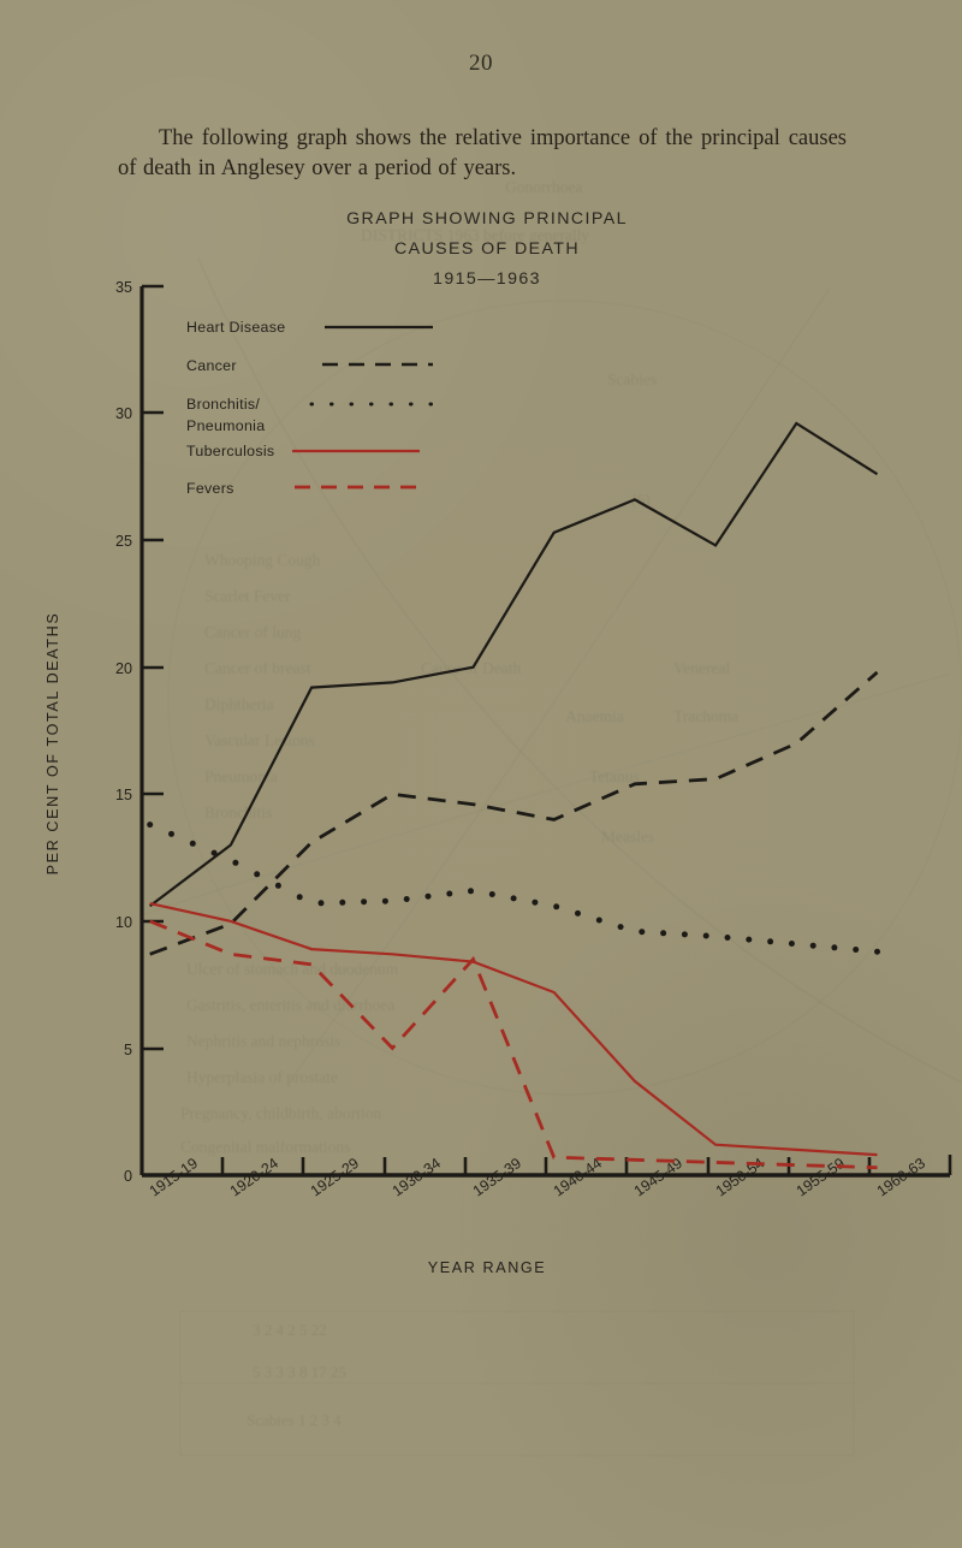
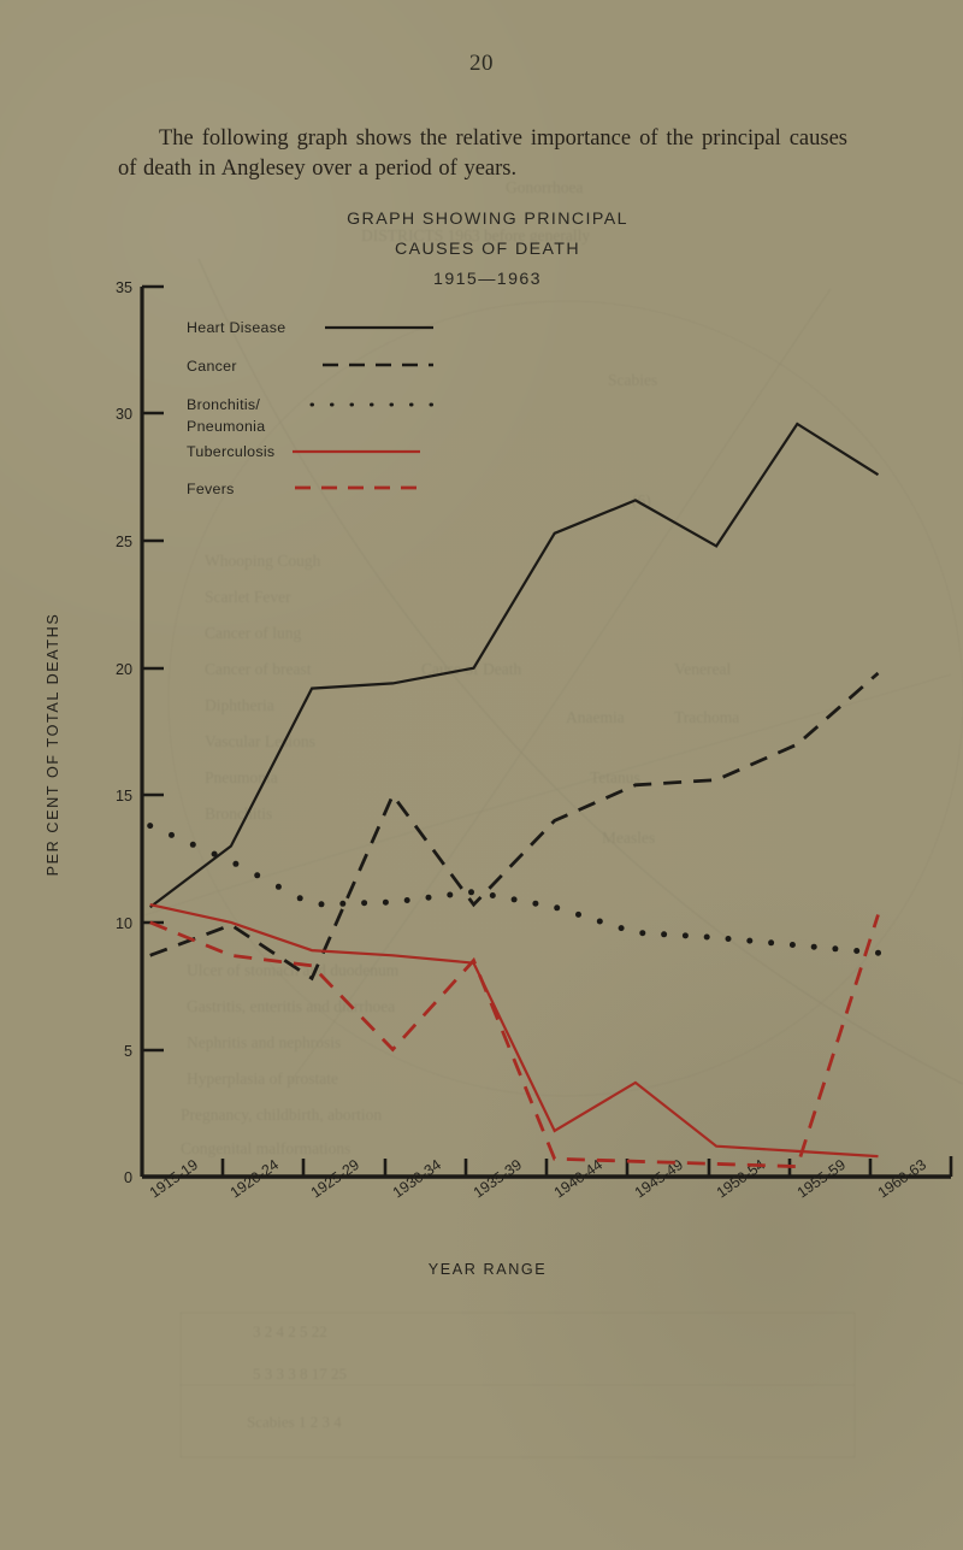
Cancer/1925-29: 13.1 -> 7.8
Cancer/1935-39: 14.6 -> 10.7
Tuberculosis/1940-44: 7.2 -> 1.8
Fevers/1960-63: 0.3 -> 10.3
